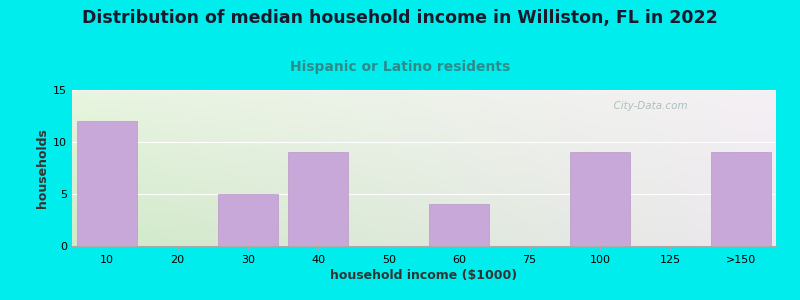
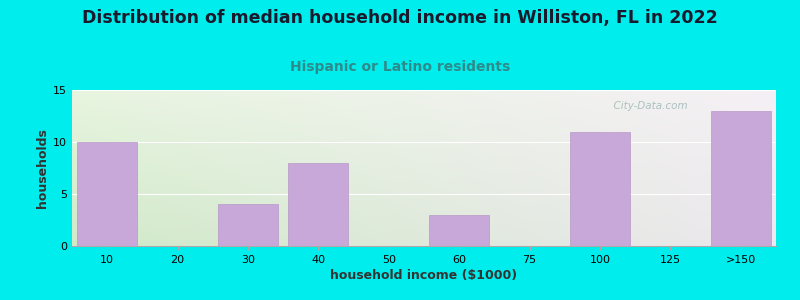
10: 12 -> 10
30: 5 -> 4
40: 9 -> 8
60: 4 -> 3
100: 9 -> 11
>150: 9 -> 13
